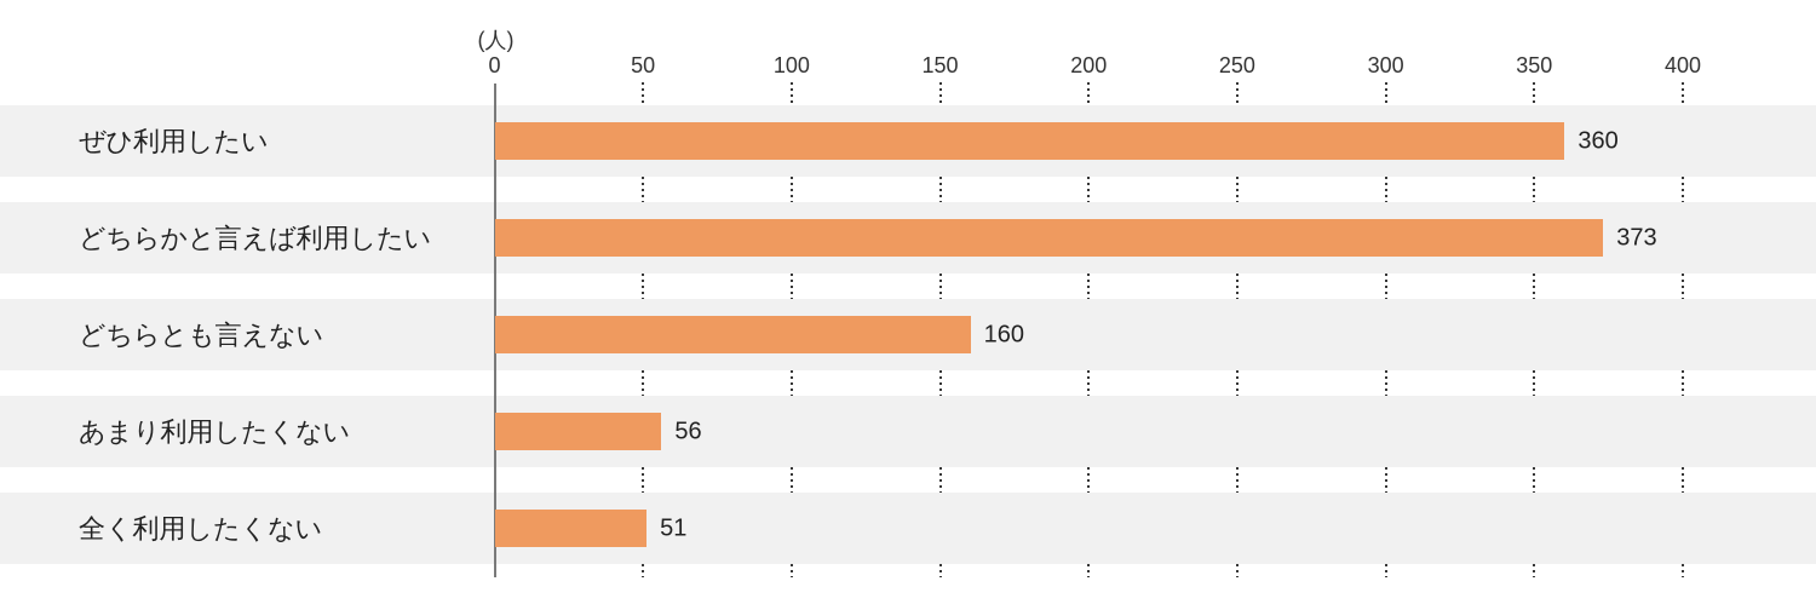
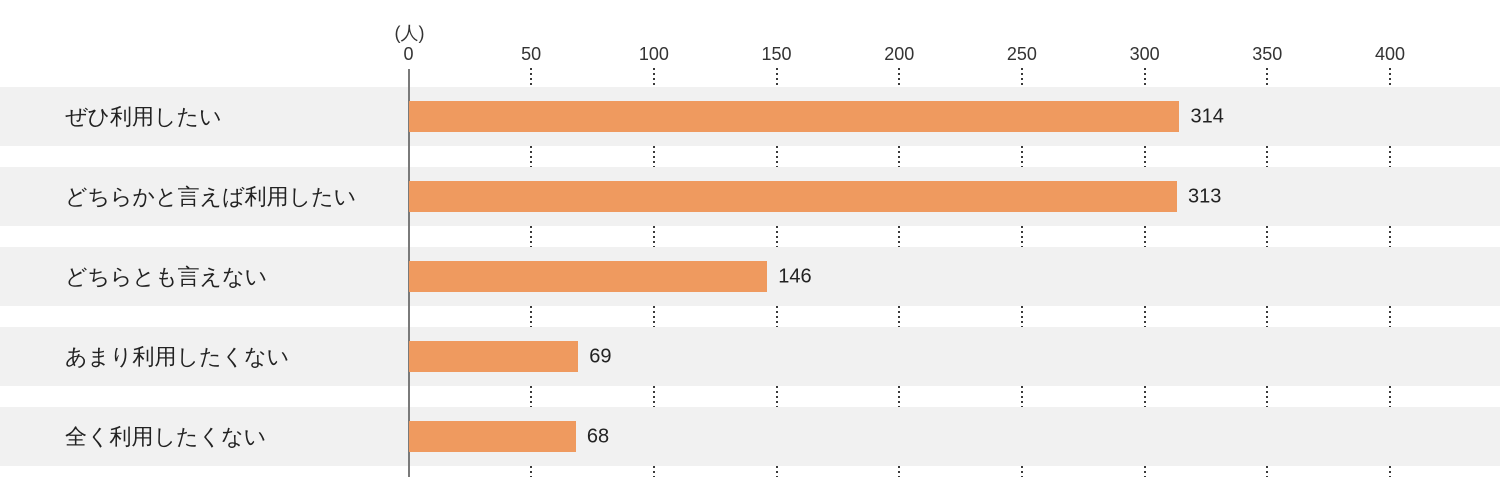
ぜひ利用したい: 360 -> 314
どちらかと言えば利用したい: 373 -> 313
どちらとも言えない: 160 -> 146
あまり利用したくない: 56 -> 69
全く利用したくない: 51 -> 68
